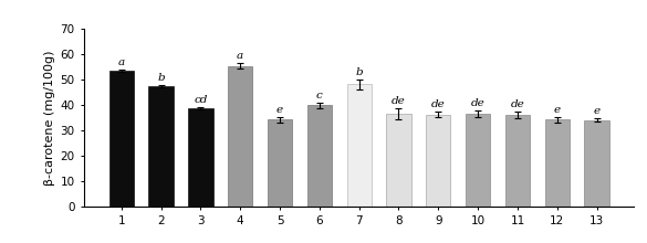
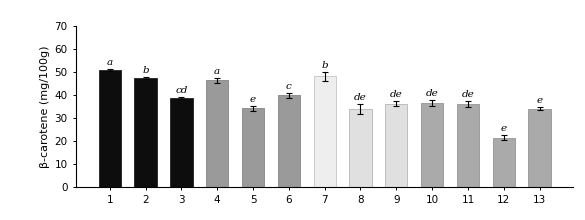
1: 53.5 -> 51.0
4: 55.5 -> 46.5
8: 36.5 -> 34.0
12: 34.3 -> 21.5
